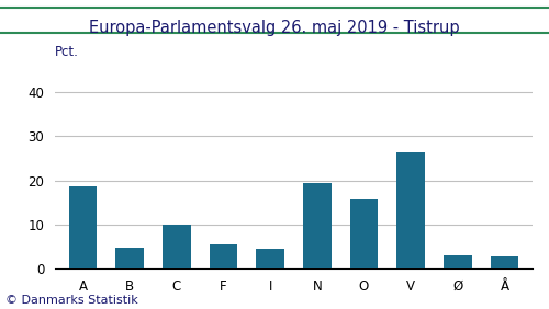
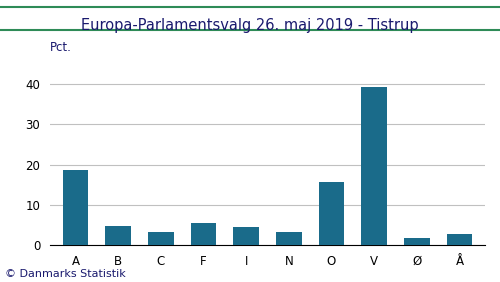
C: 10.0 -> 3.3
N: 19.5 -> 3.4
V: 26.5 -> 39.3
Ø: 3.0 -> 1.7
